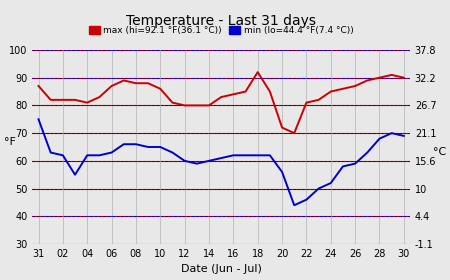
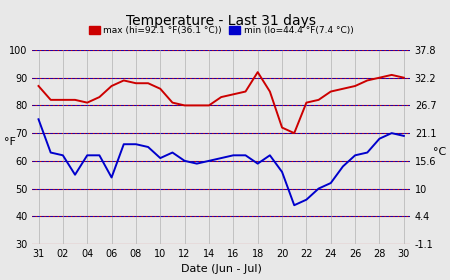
min (lo=44.4 °F(7.4 °C))/06: 63 -> 54
min (lo=44.4 °F(7.4 °C))/10: 65 -> 61
min (lo=44.4 °F(7.4 °C))/18: 62 -> 59
min (lo=44.4 °F(7.4 °C))/26: 59 -> 62
